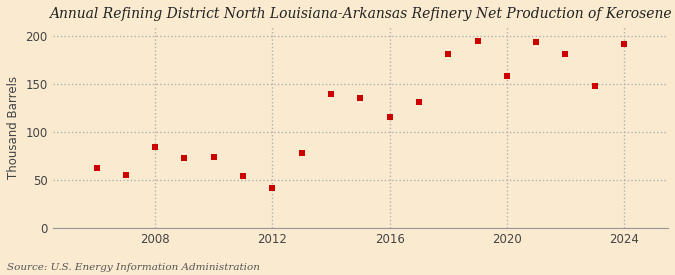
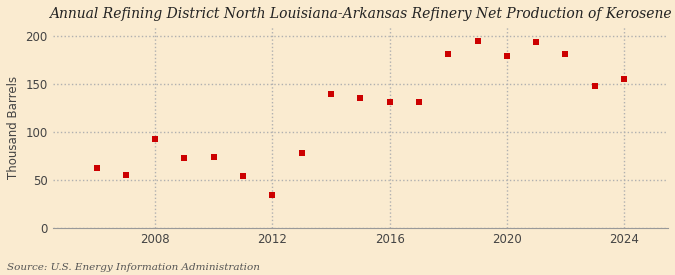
2008: 84 -> 93
2012: 42 -> 35
2016: 116 -> 131
2020: 158 -> 179
2024: 192 -> 155
